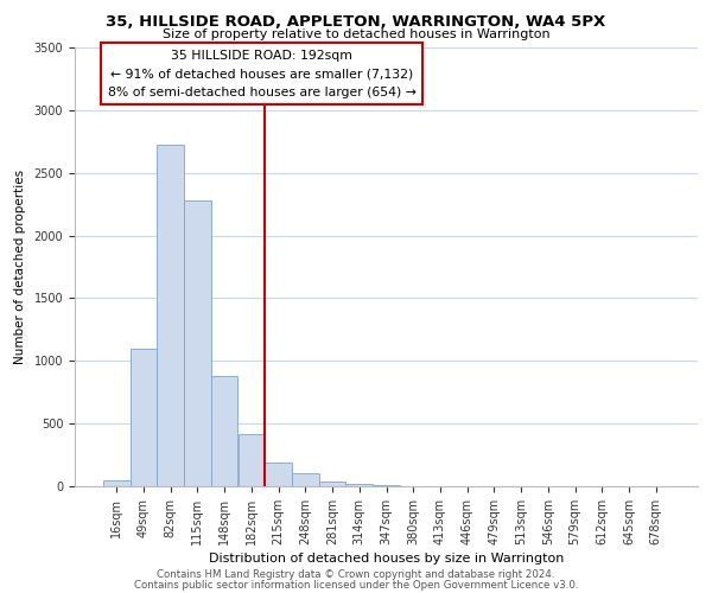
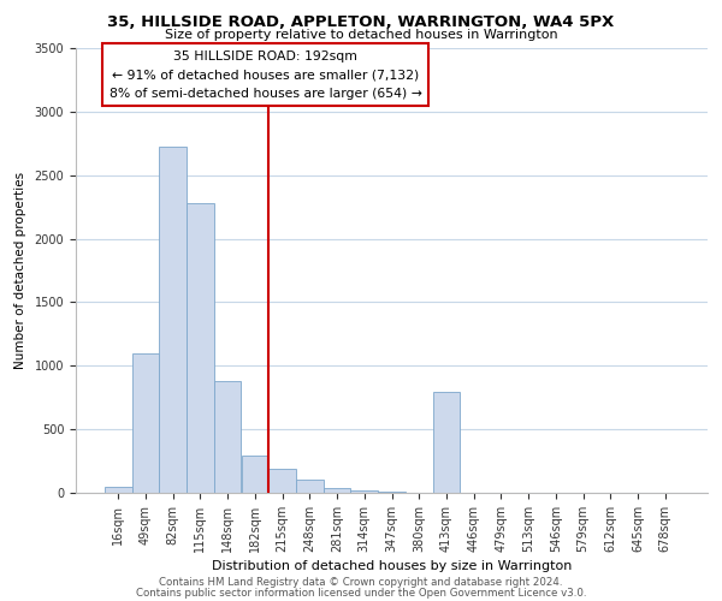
182sqm: 420 -> 290
413sqm: 0 -> 790
